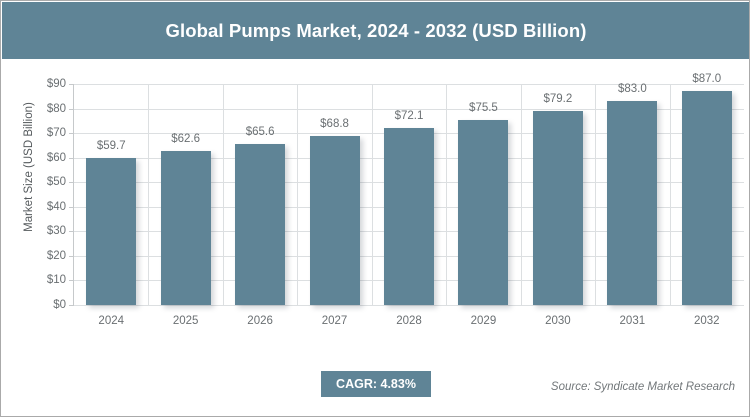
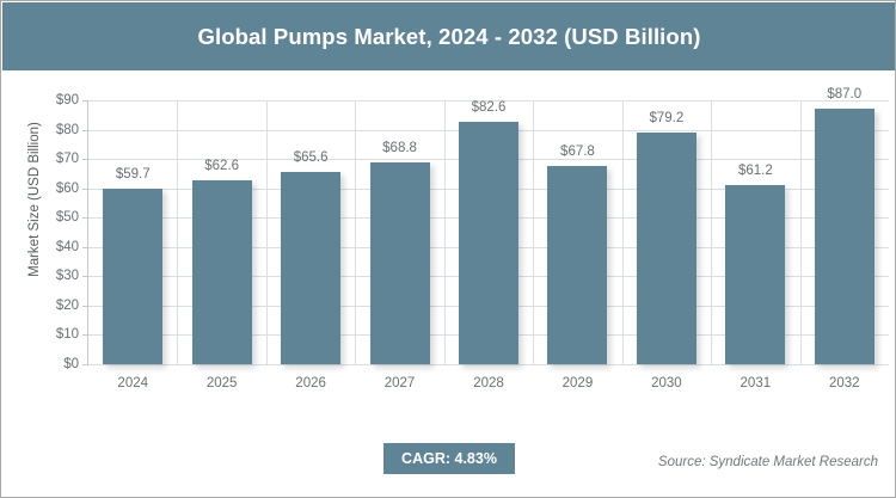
2028: $72.1 -> $82.6
2029: $75.5 -> $67.8
2031: $83.0 -> $61.2
